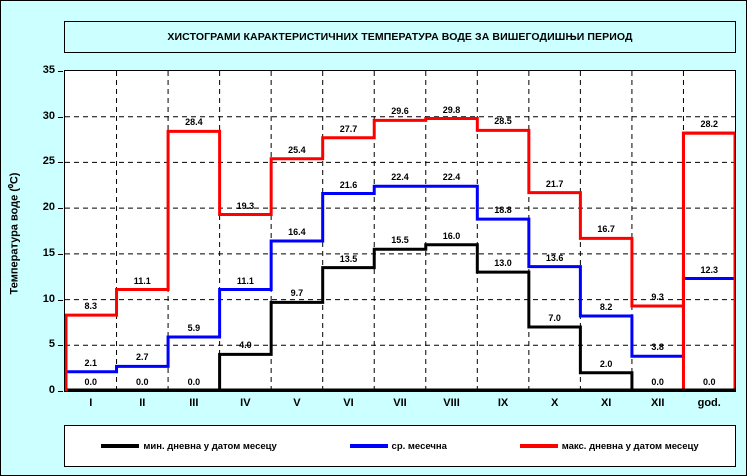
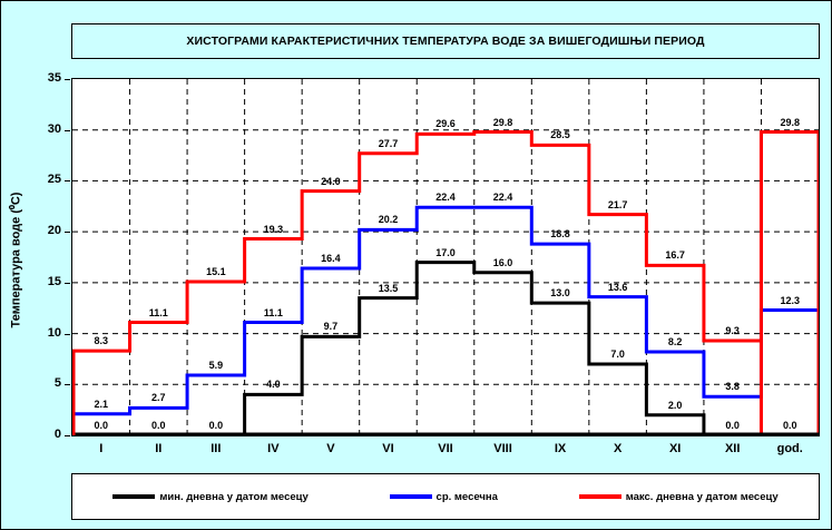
макс. дневна у датом месецу/III: 28.4 -> 15.1
макс. дневна у датом месецу/V: 25.4 -> 24.0
ср. месечна/VI: 21.6 -> 20.2
мин. дневна у датом месецу/VII: 15.5 -> 17.0
макс. дневна у датом месецу/god.: 28.2 -> 29.8
